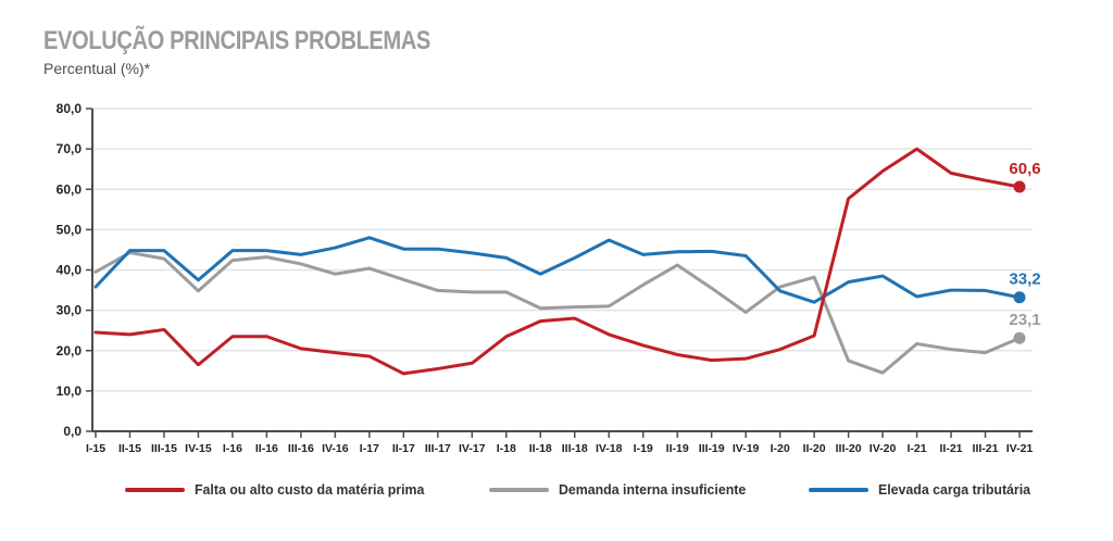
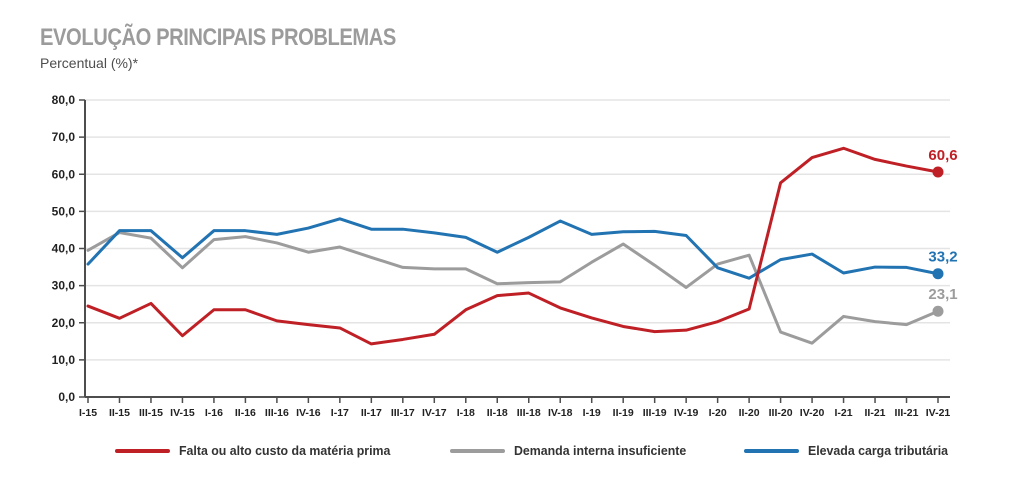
Falta ou alto custo da matéria prima/II-15: 24 -> 21
Falta ou alto custo da matéria prima/I-21: 70 -> 67
